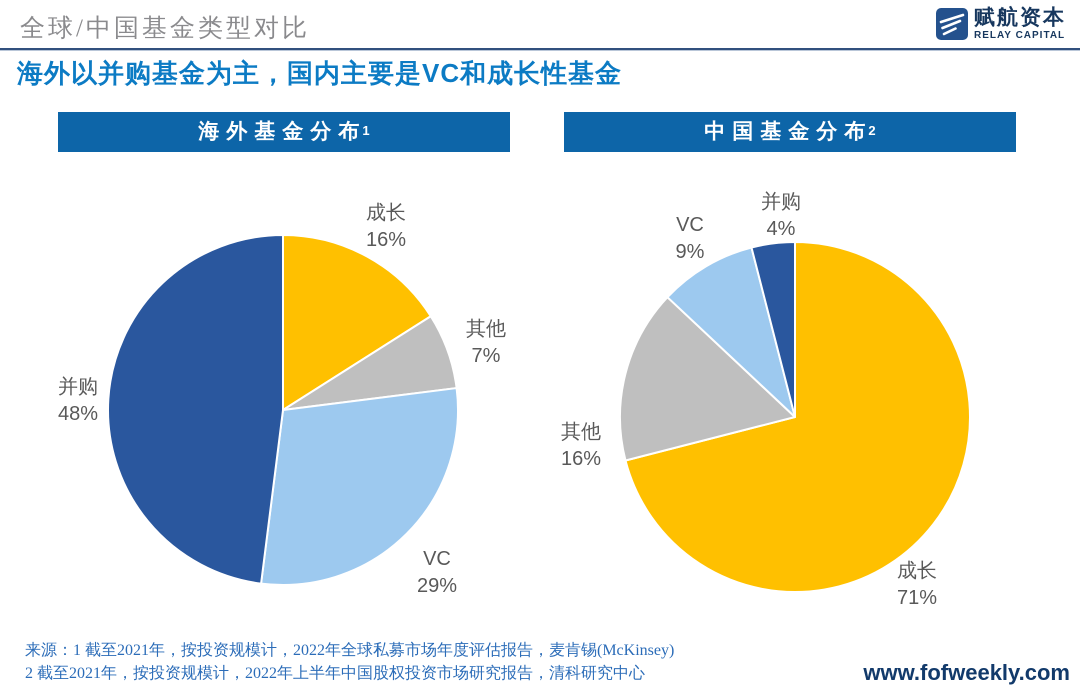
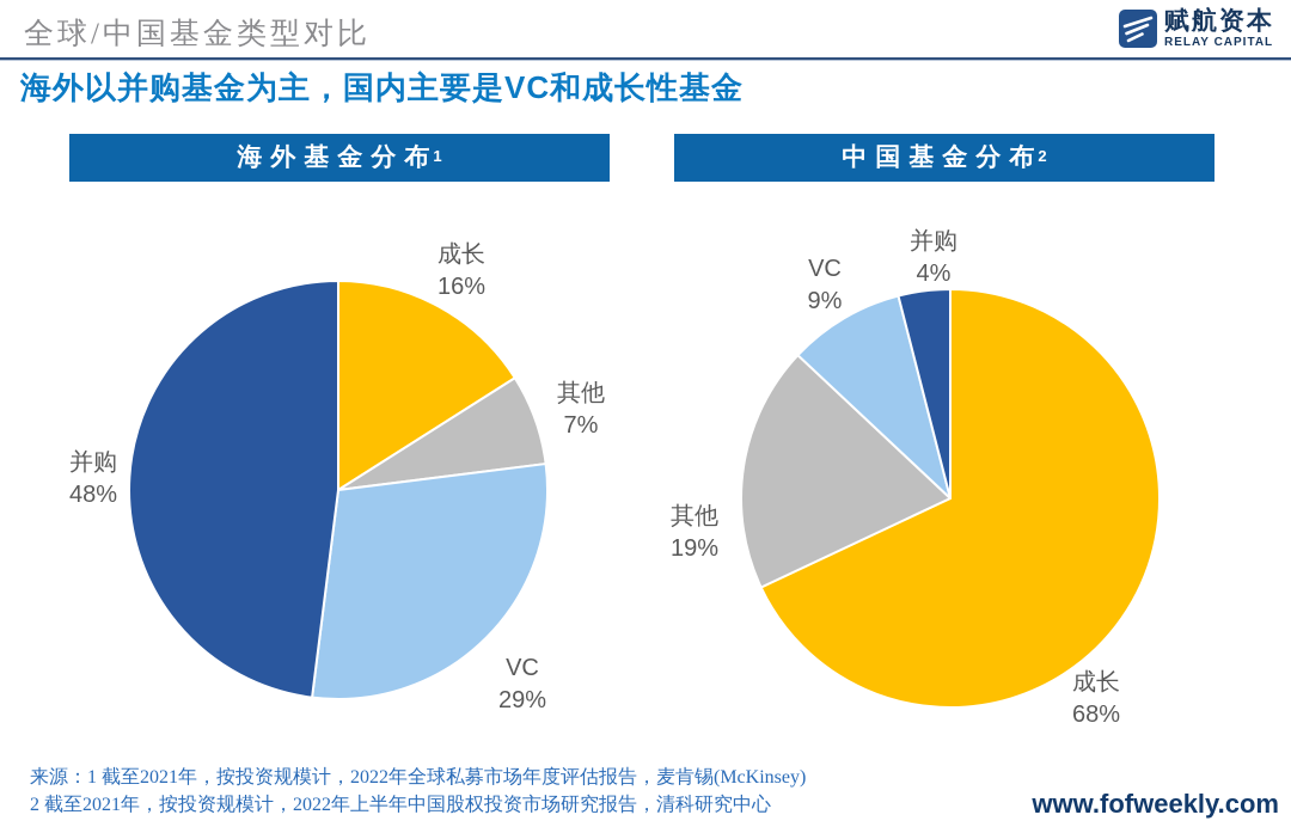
中国基金分布/成长: 71% -> 68%
中国基金分布/其他: 16% -> 19%
